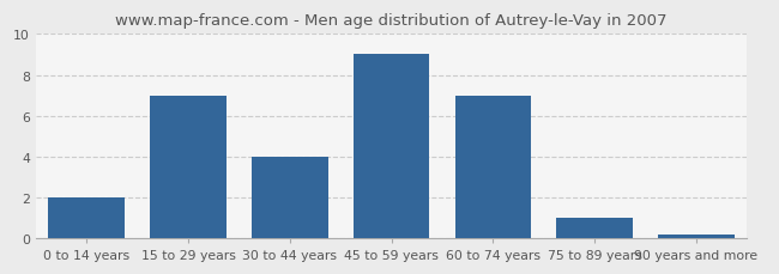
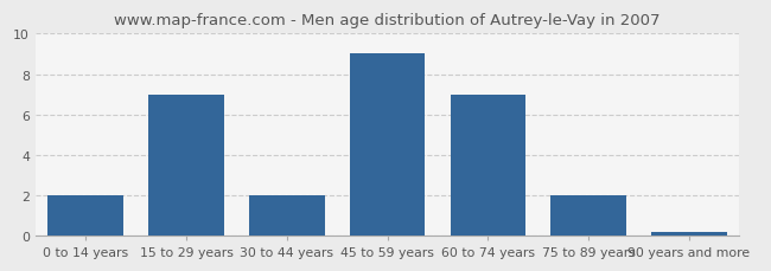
30 to 44 years: 4.0 -> 2.0
75 to 89 years: 1.0 -> 2.0
